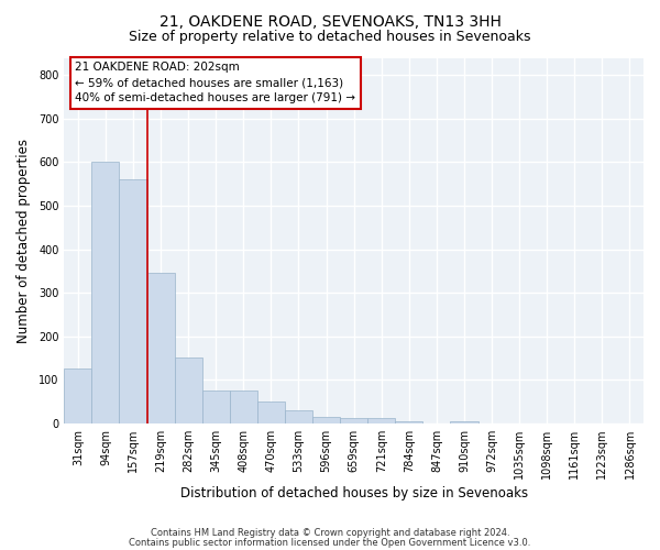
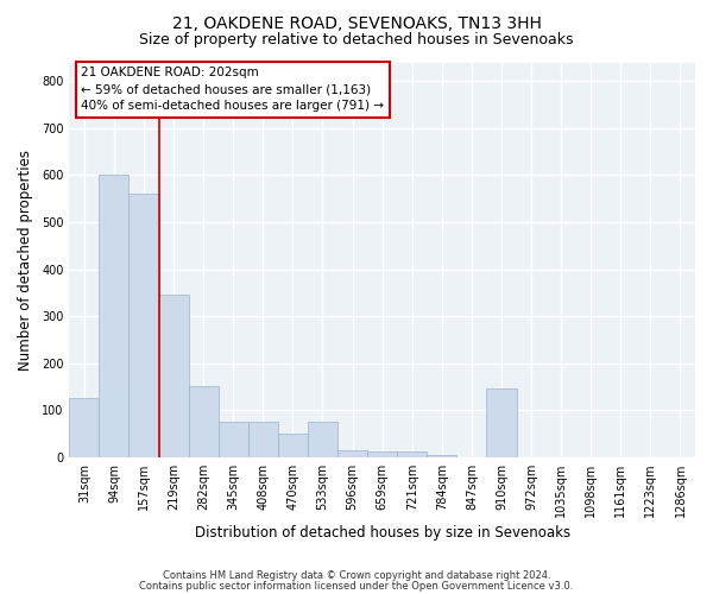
533sqm: 30 -> 75
910sqm: 5 -> 145
